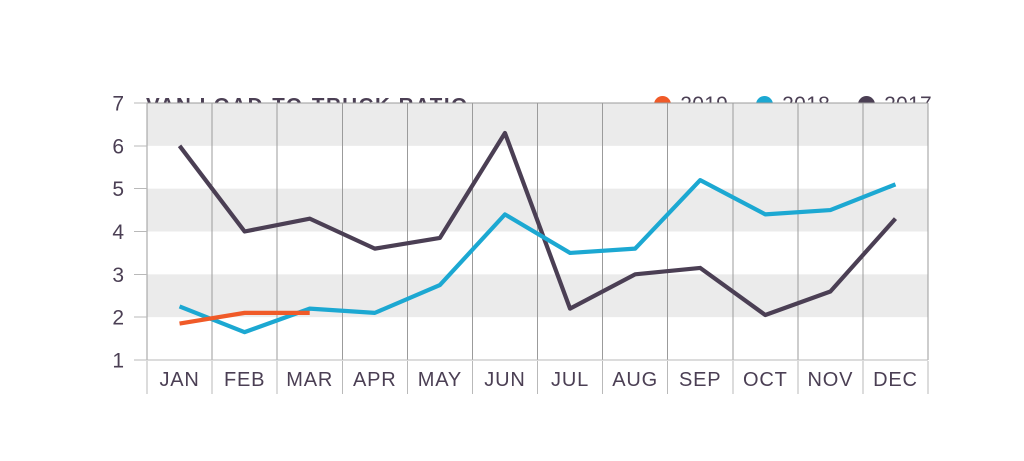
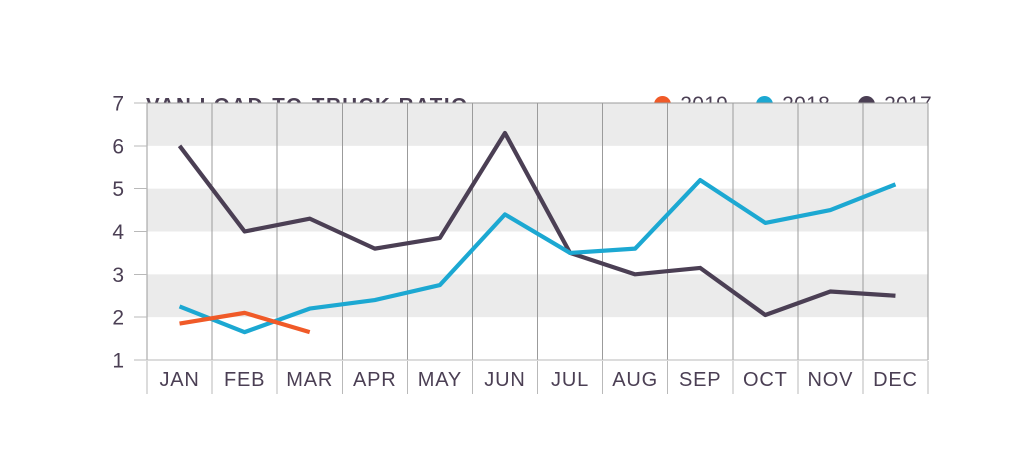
2019/MAR: 2.1 -> 1.6
2018/APR: 2.1 -> 2.4
2017/JUL: 2.2 -> 3.5
2018/OCT: 4.4 -> 4.2
2017/DEC: 4.3 -> 2.5
